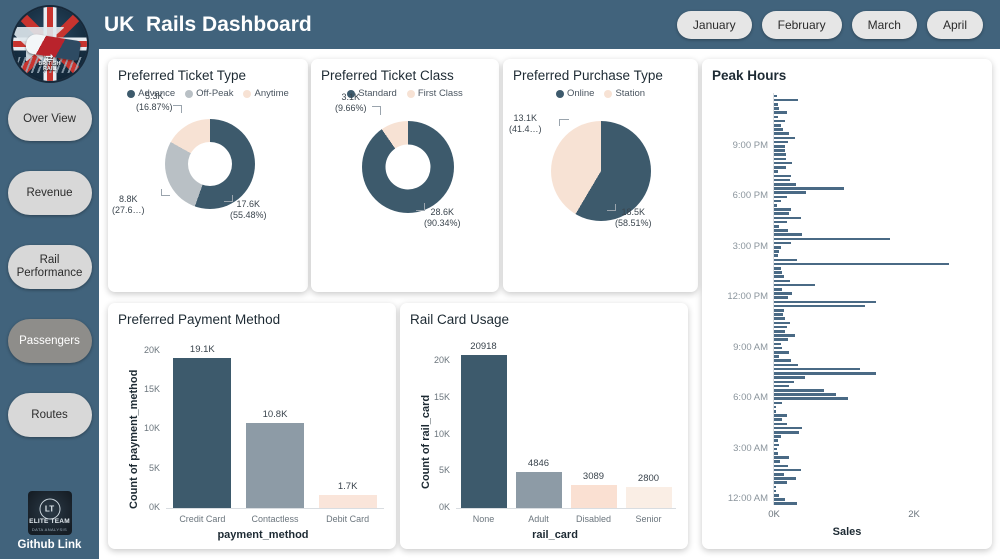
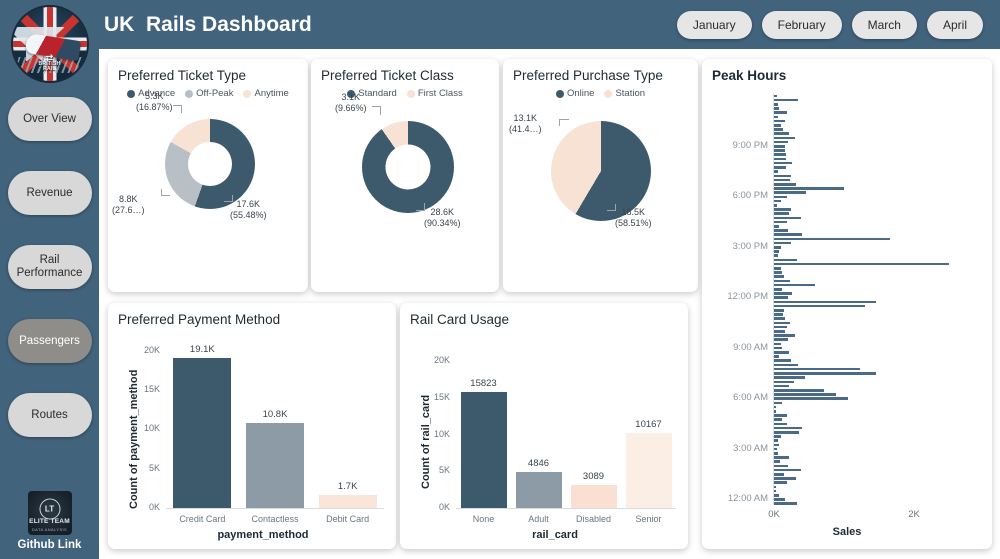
Rail Card Usage/None: 20918 -> 15823
Rail Card Usage/Senior: 2800 -> 10167
